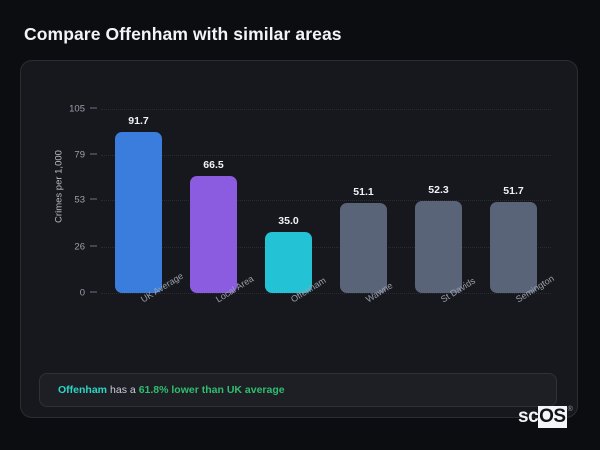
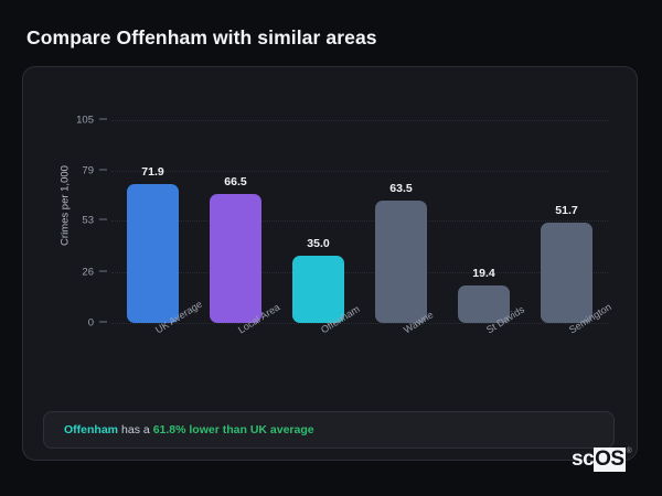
UK Average: 91.7 -> 71.9
Wawne: 51.1 -> 63.5
St Davids: 52.3 -> 19.4
